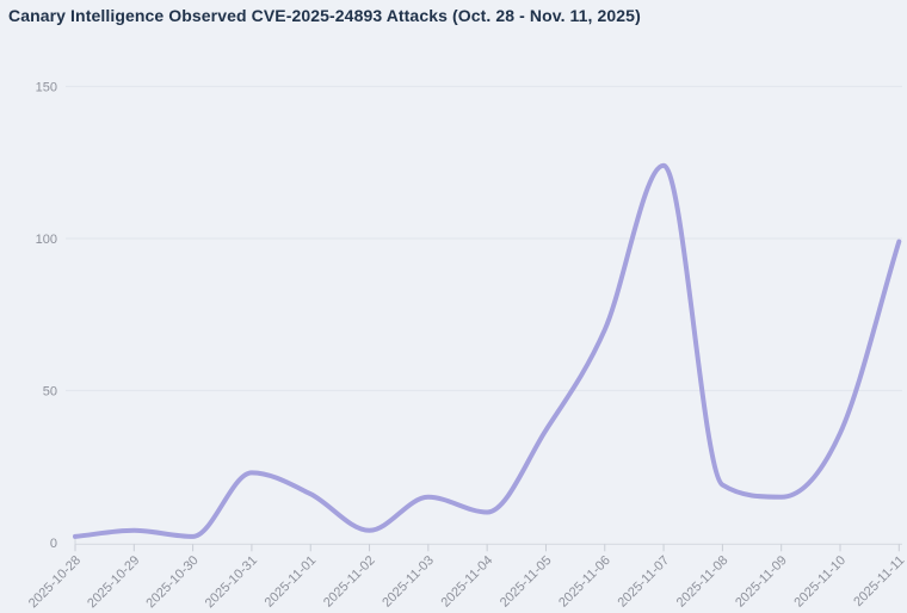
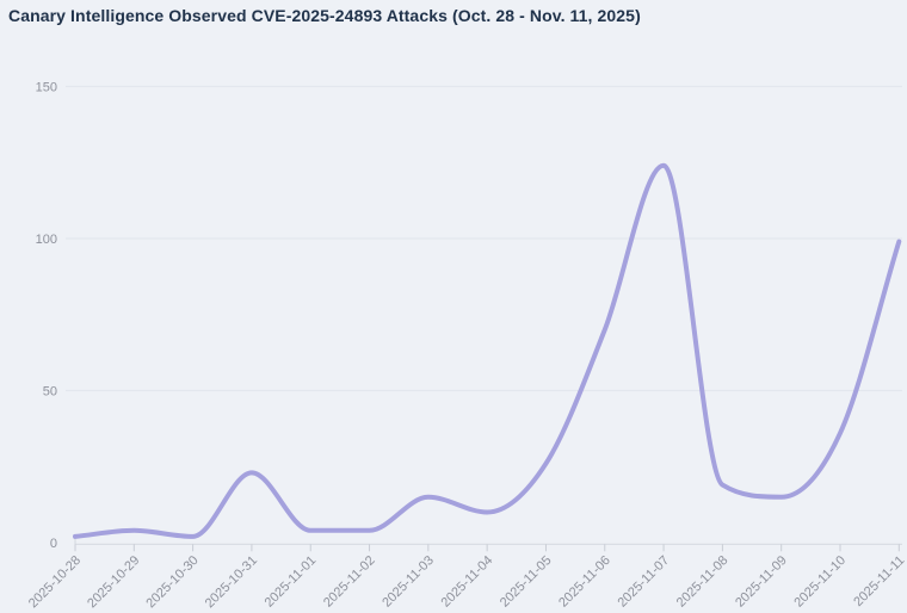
2025-11-01: 16 -> 4
2025-11-05: 37 -> 26
